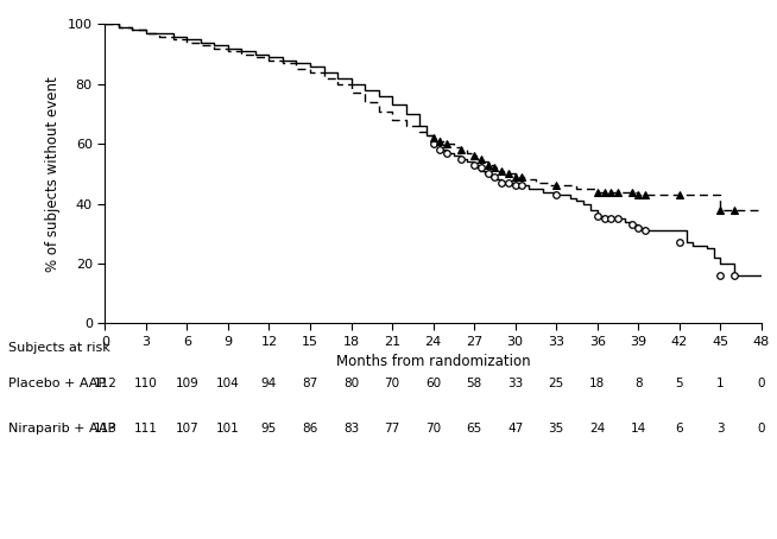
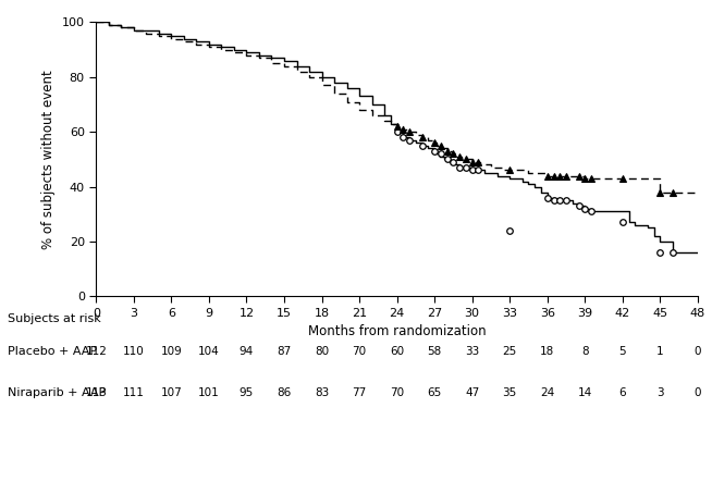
Placebo + AAP/33: 43 -> 24
